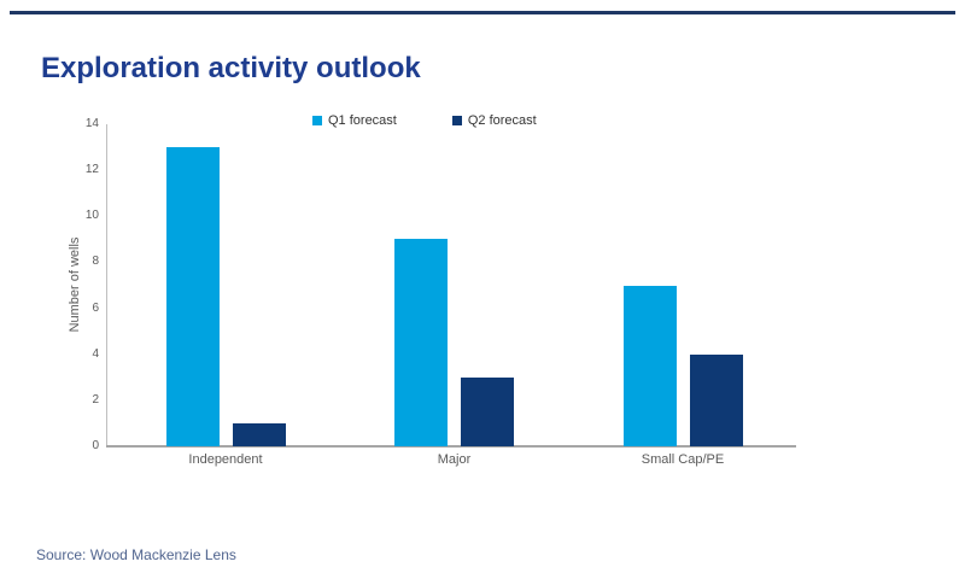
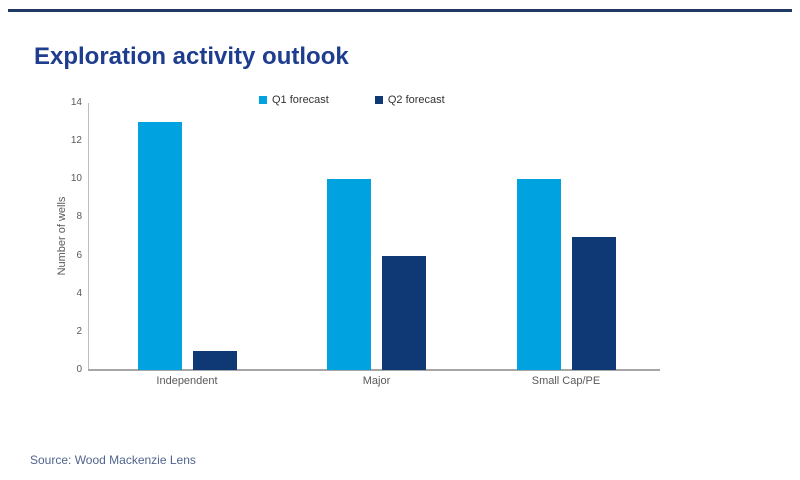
Q1 forecast/Major: 9 -> 10
Q2 forecast/Major: 3 -> 6
Q1 forecast/Small Cap/PE: 7 -> 10
Q2 forecast/Small Cap/PE: 4 -> 7
